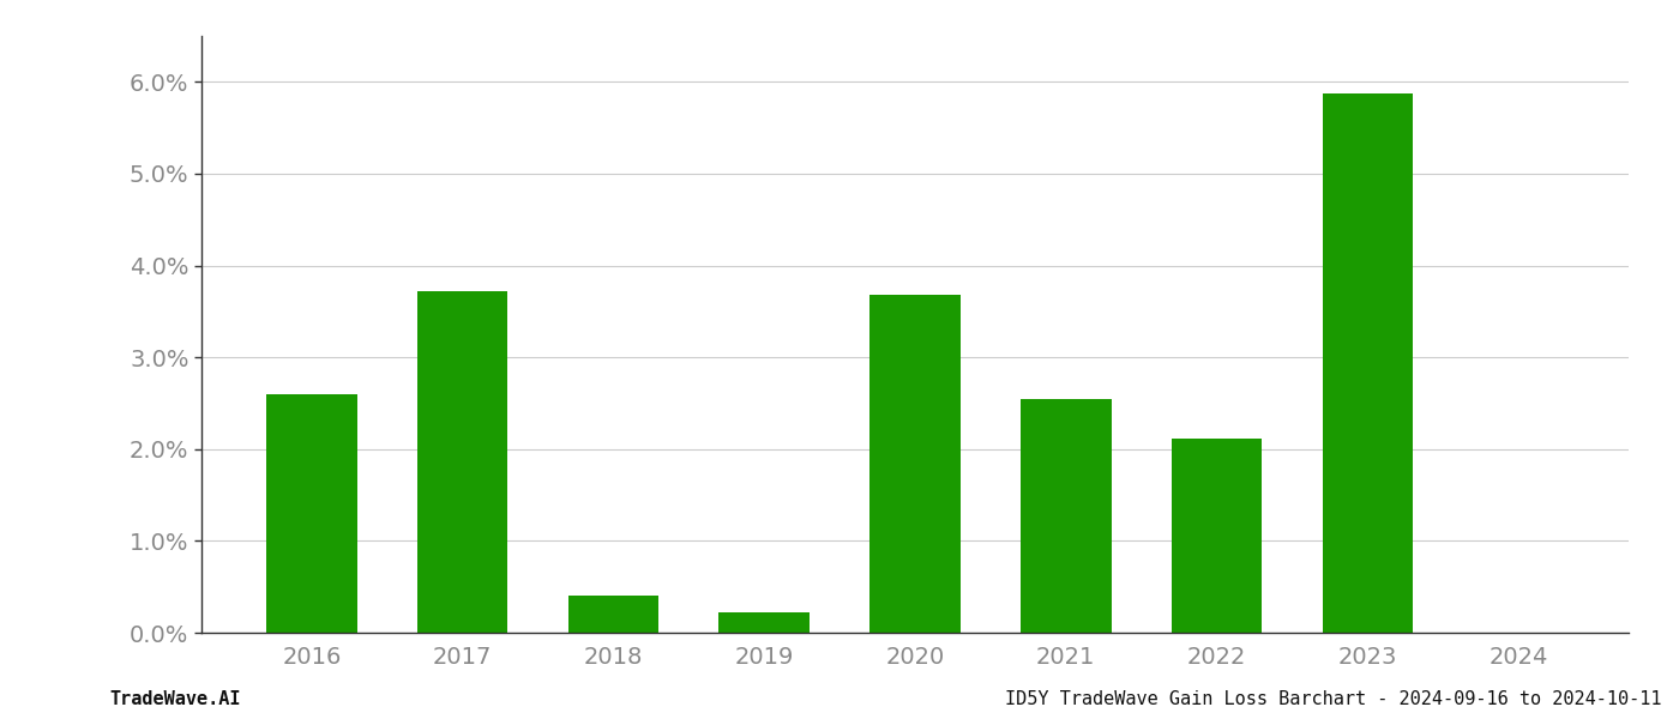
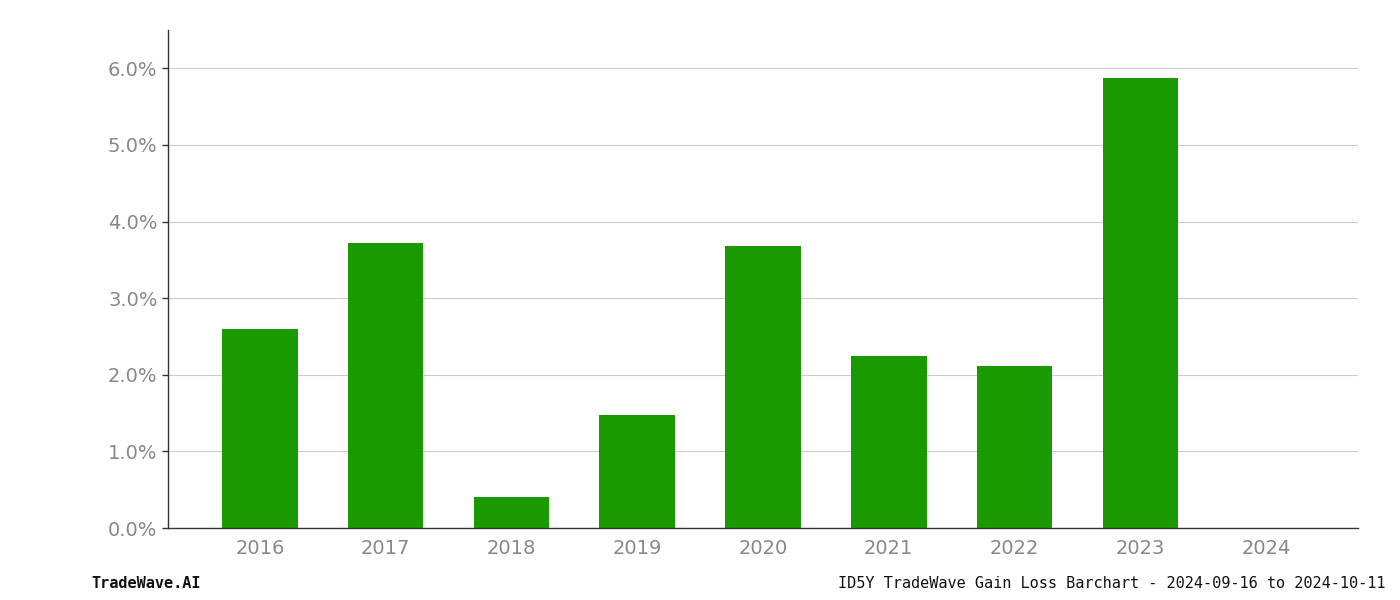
2019: 0.22% -> 1.48%
2021: 2.55% -> 2.24%
